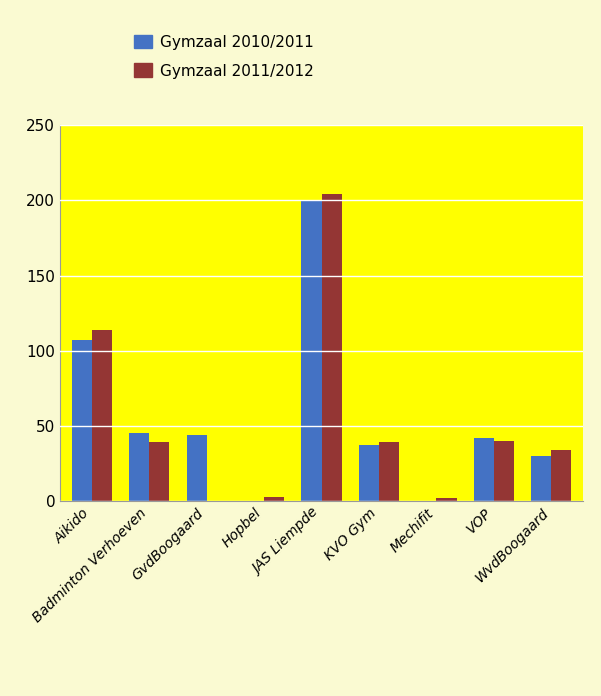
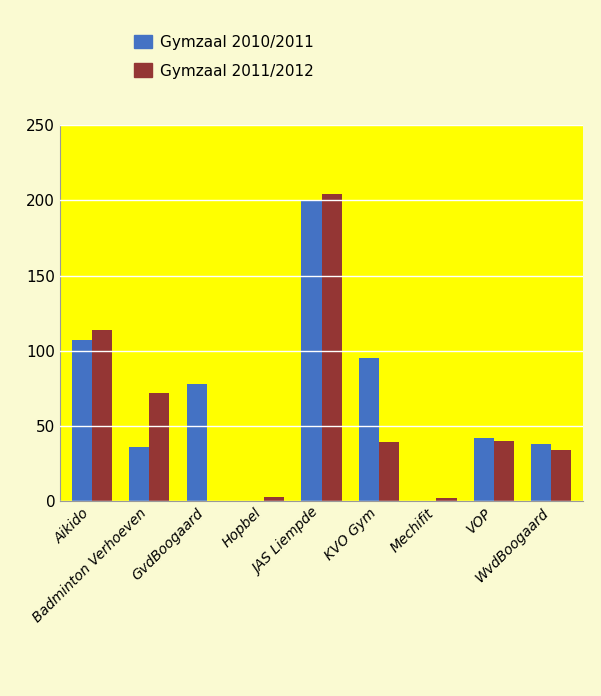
Gymzaal 2010/2011/Badminton Verhoeven: 45 -> 36
Gymzaal 2011/2012/Badminton Verhoeven: 39 -> 72
Gymzaal 2010/2011/GvdBoogaard: 44 -> 78
Gymzaal 2010/2011/KVO Gym: 37 -> 95
Gymzaal 2010/2011/WvdBoogaard: 30 -> 38
